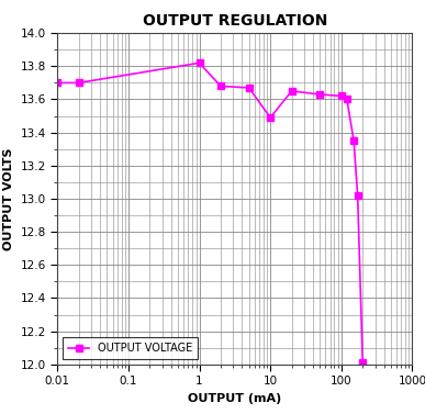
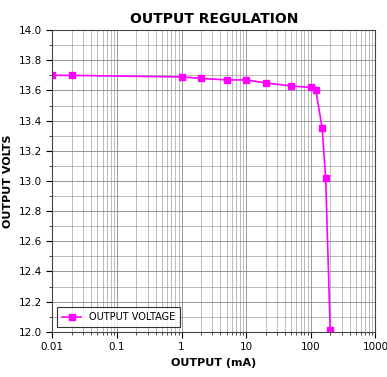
1: 13.82 -> 13.69
10: 13.49 -> 13.67
